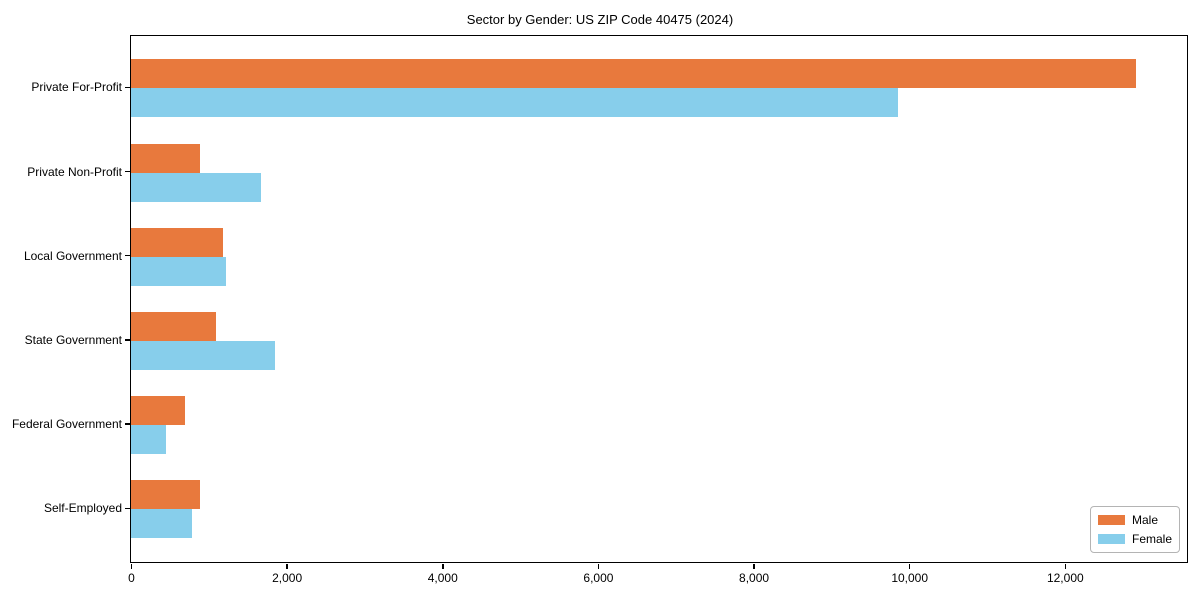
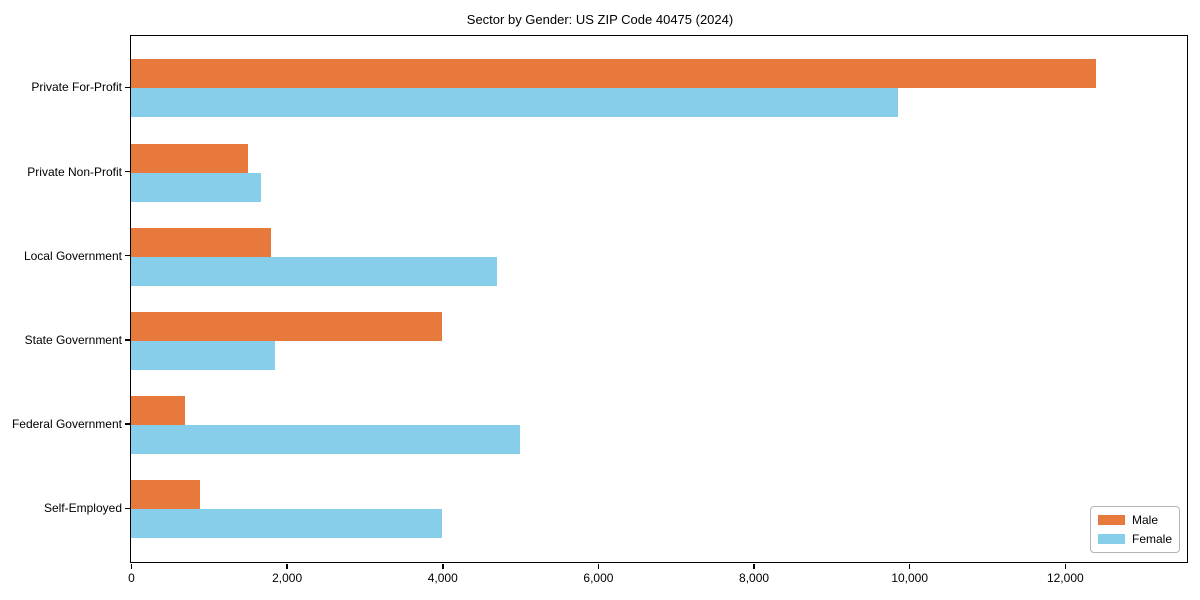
Male/Private For-Profit: 12900 -> 12400
Male/Private Non-Profit: 900 -> 1500
Male/Local Government: 1200 -> 1800
Female/Local Government: 1200 -> 4700
Male/State Government: 1100 -> 4000
Female/Federal Government: 400 -> 5000
Female/Self-Employed: 800 -> 4000
